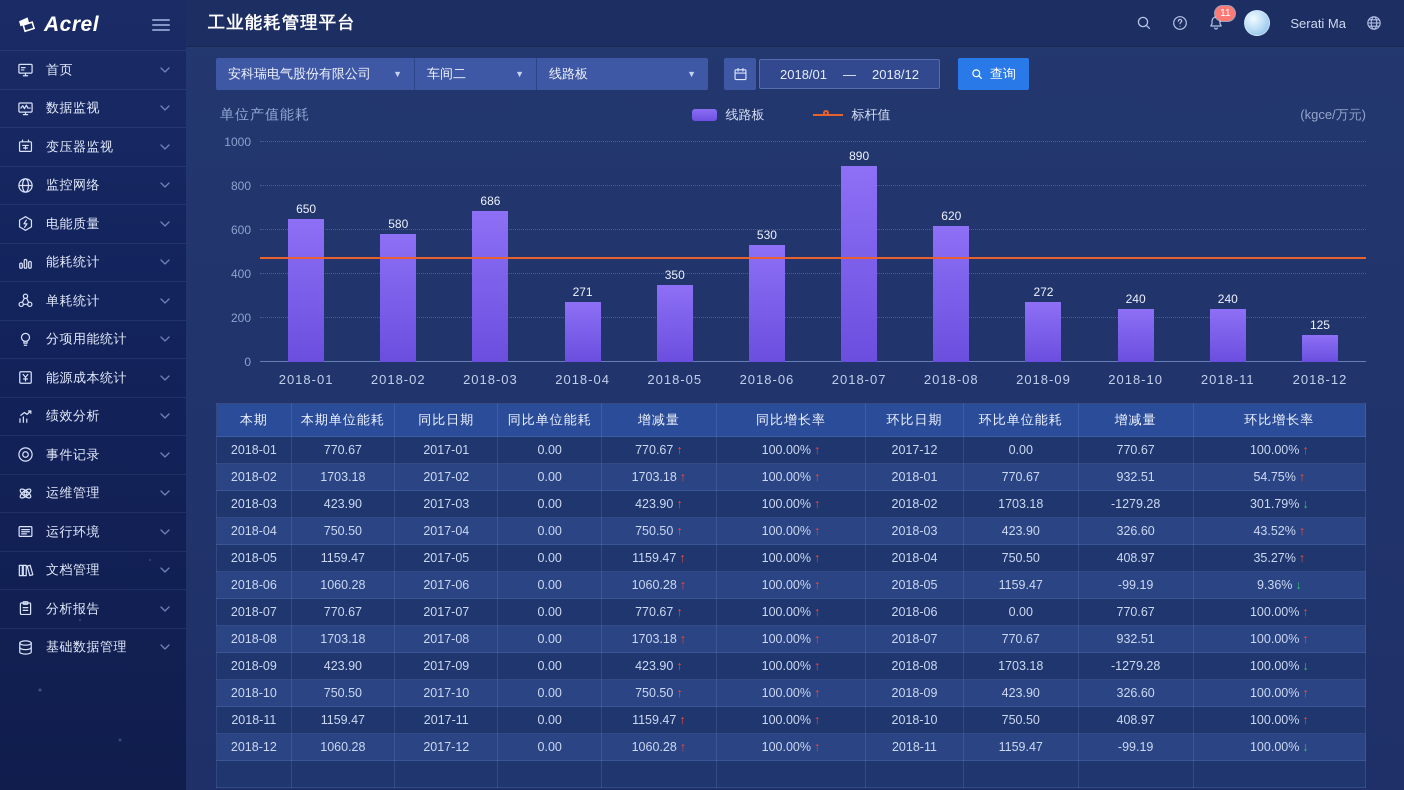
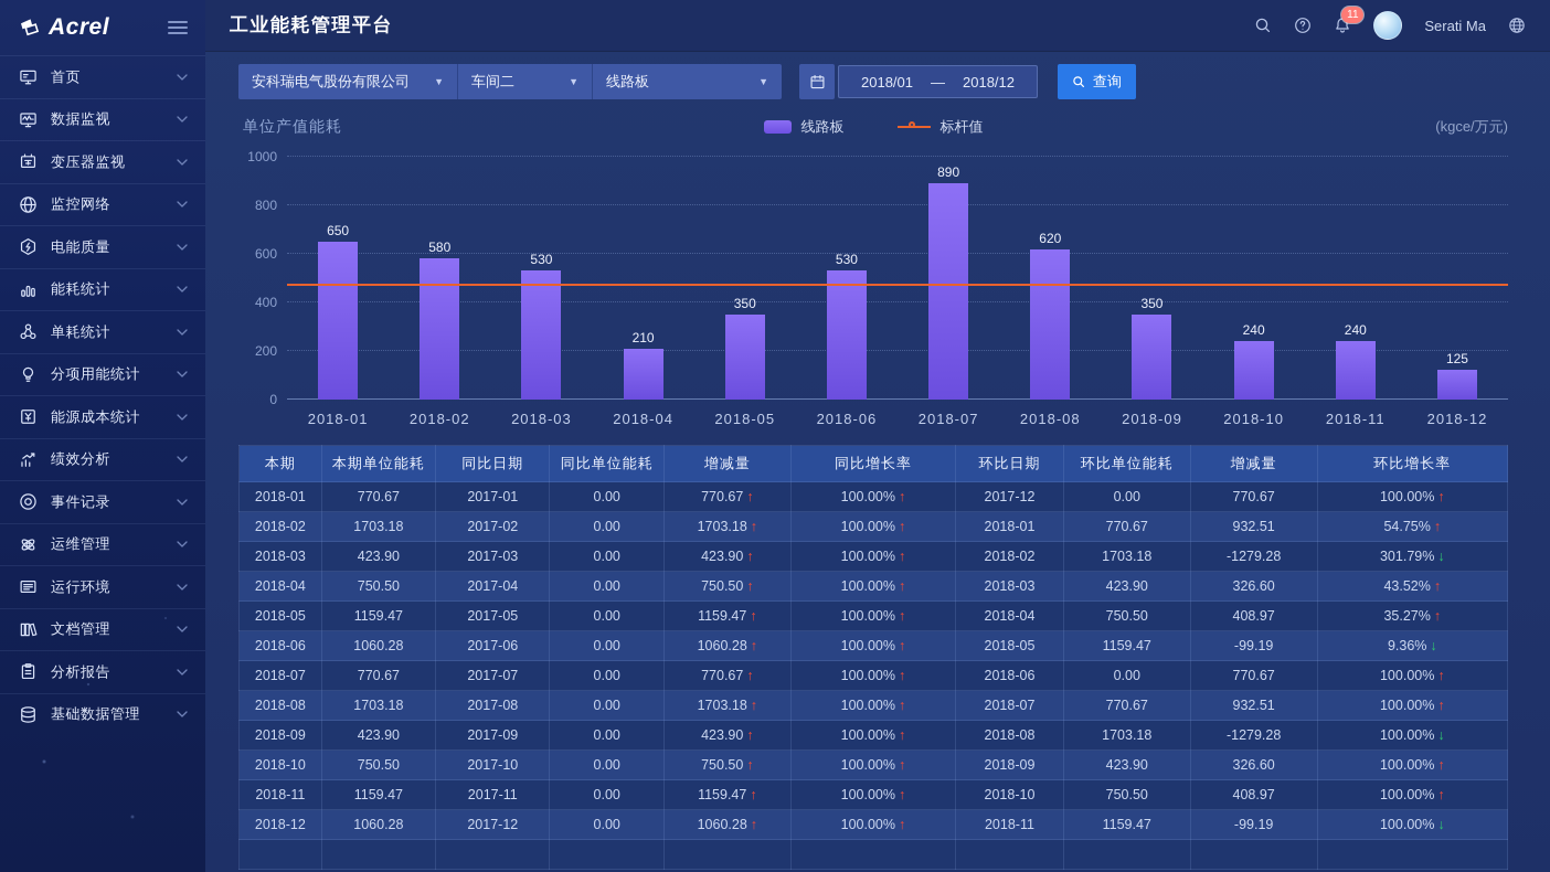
2018-03: 686 -> 530
2018-04: 271 -> 210
2018-09: 272 -> 350
